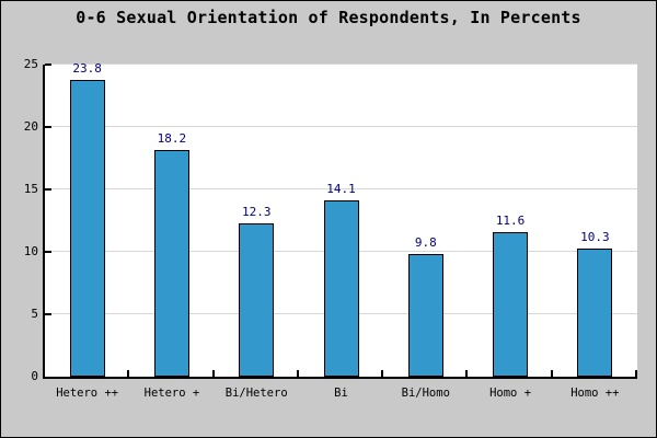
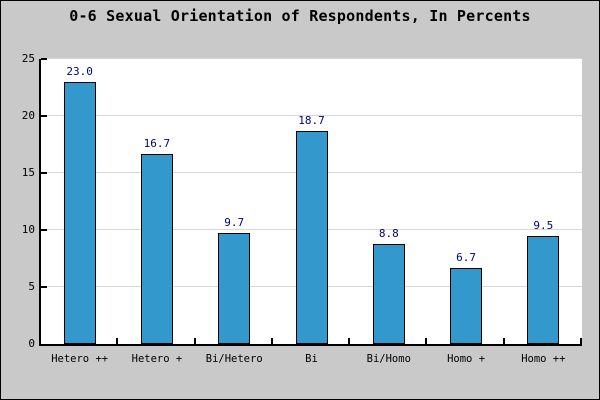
Hetero ++: 23.8 -> 23.0
Hetero +: 18.2 -> 16.7
Bi/Hetero: 12.3 -> 9.7
Bi: 14.1 -> 18.7
Bi/Homo: 9.8 -> 8.8
Homo +: 11.6 -> 6.7
Homo ++: 10.3 -> 9.5
